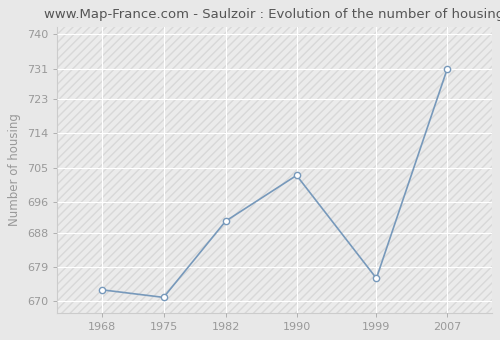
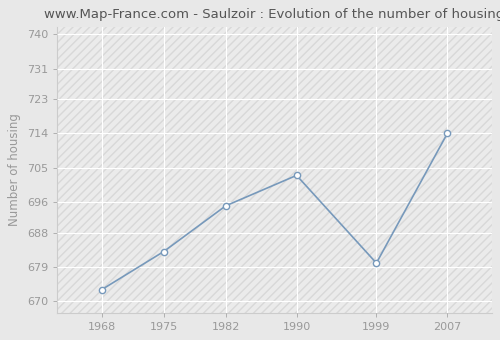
1975: 671 -> 683
1982: 691 -> 695
1999: 676 -> 680
2007: 731 -> 714
